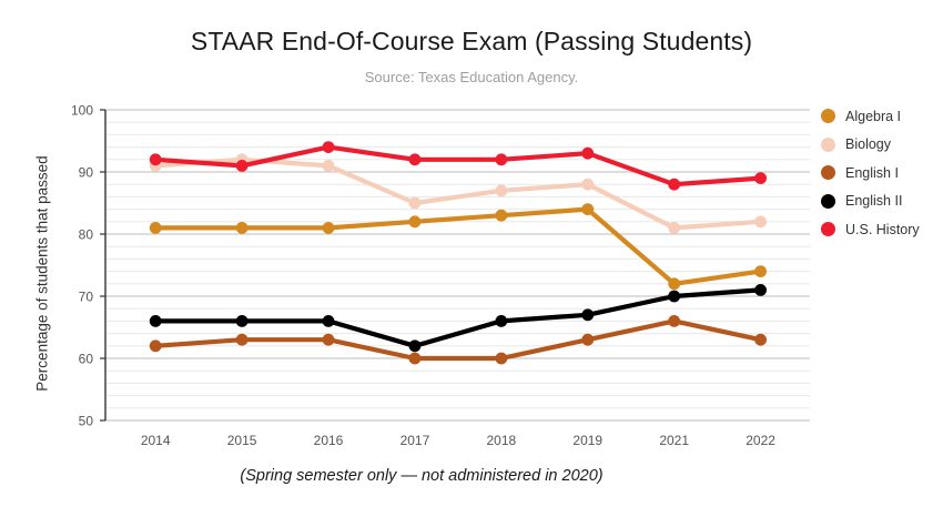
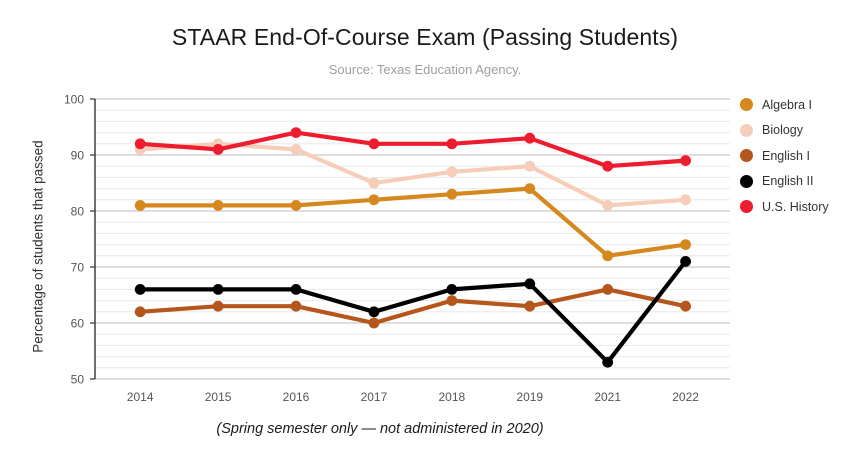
English I/2018: 60 -> 64
English II/2021: 70 -> 53
